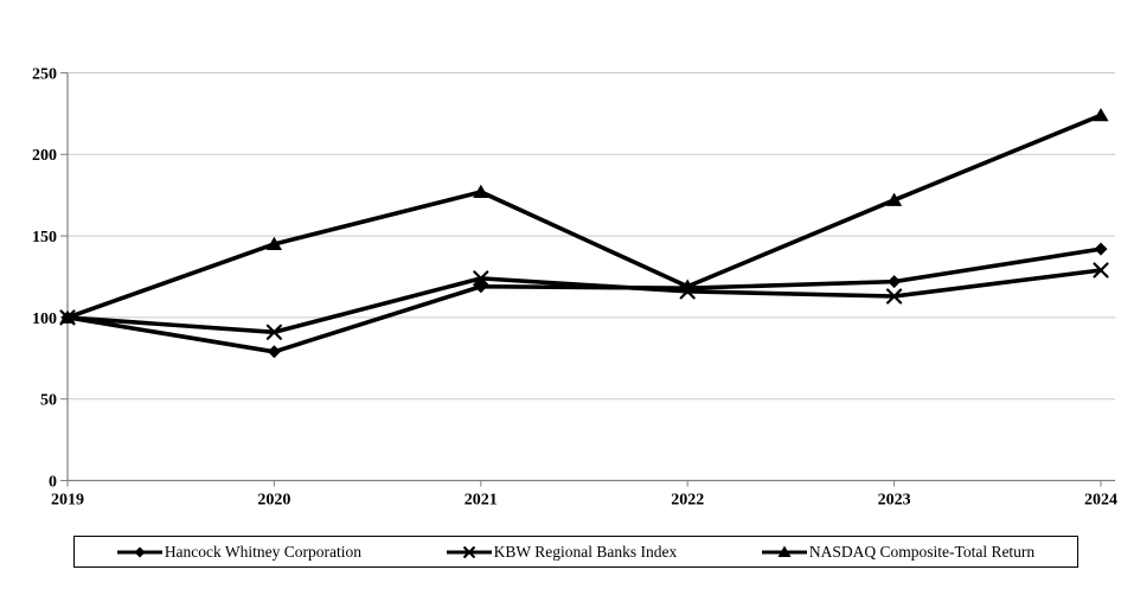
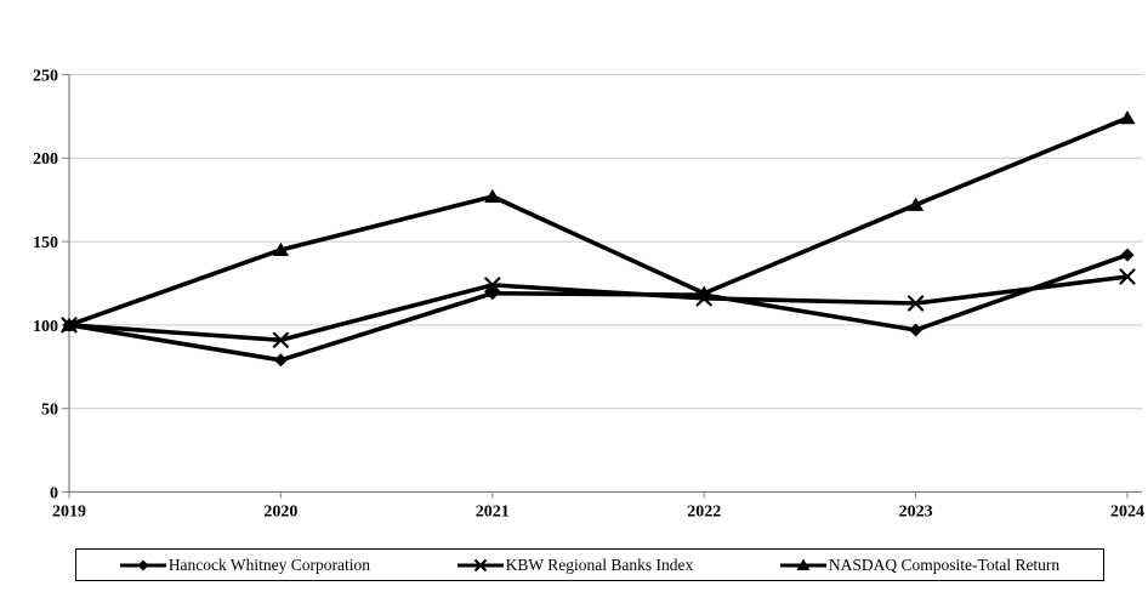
Hancock Whitney Corporation/2023: 122 -> 97
